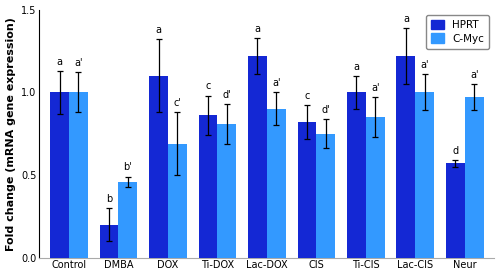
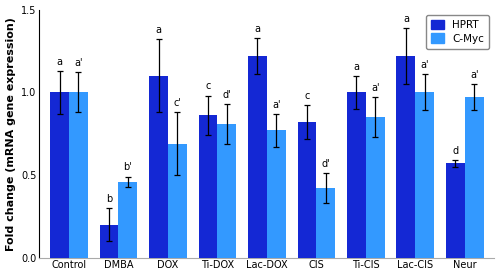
C-Myc/Lac-DOX: 0.90 -> 0.77
C-Myc/CIS: 0.75 -> 0.42
